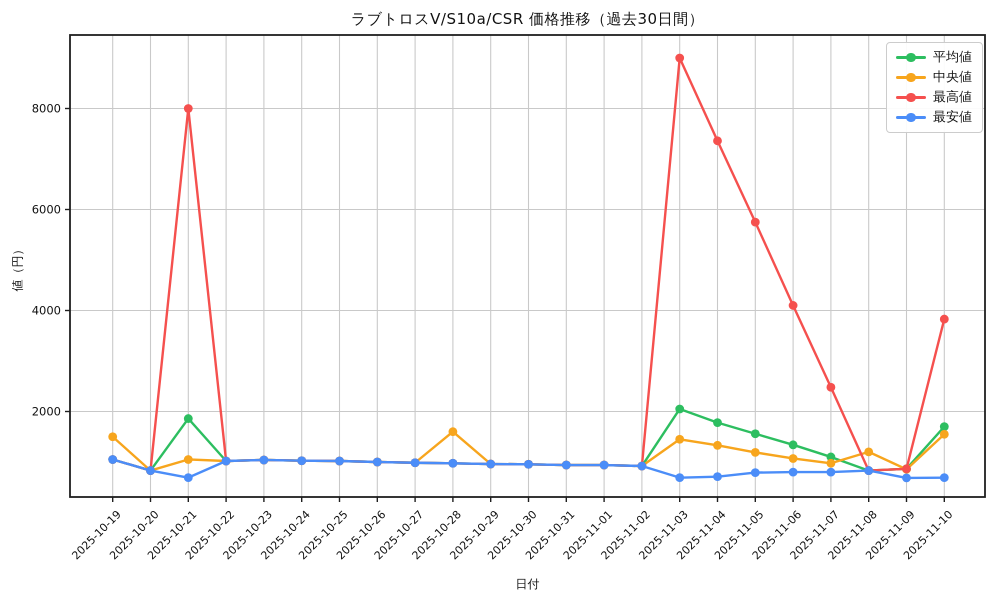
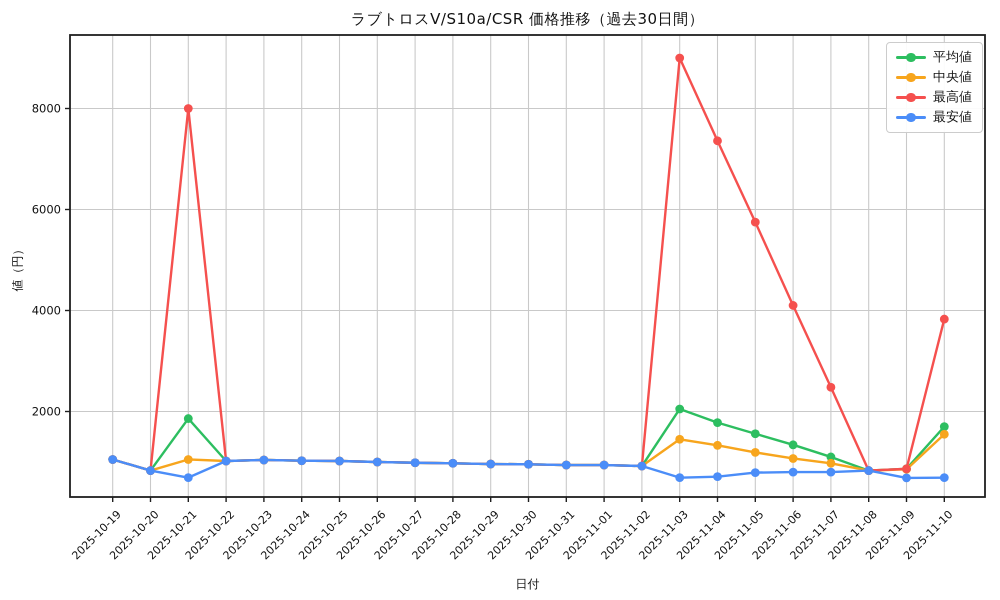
中央値/2025-10-19: 1500 -> 1000
中央値/2025-10-28: 1600 -> 1000
中央値/2025-11-08: 1200 -> 800
